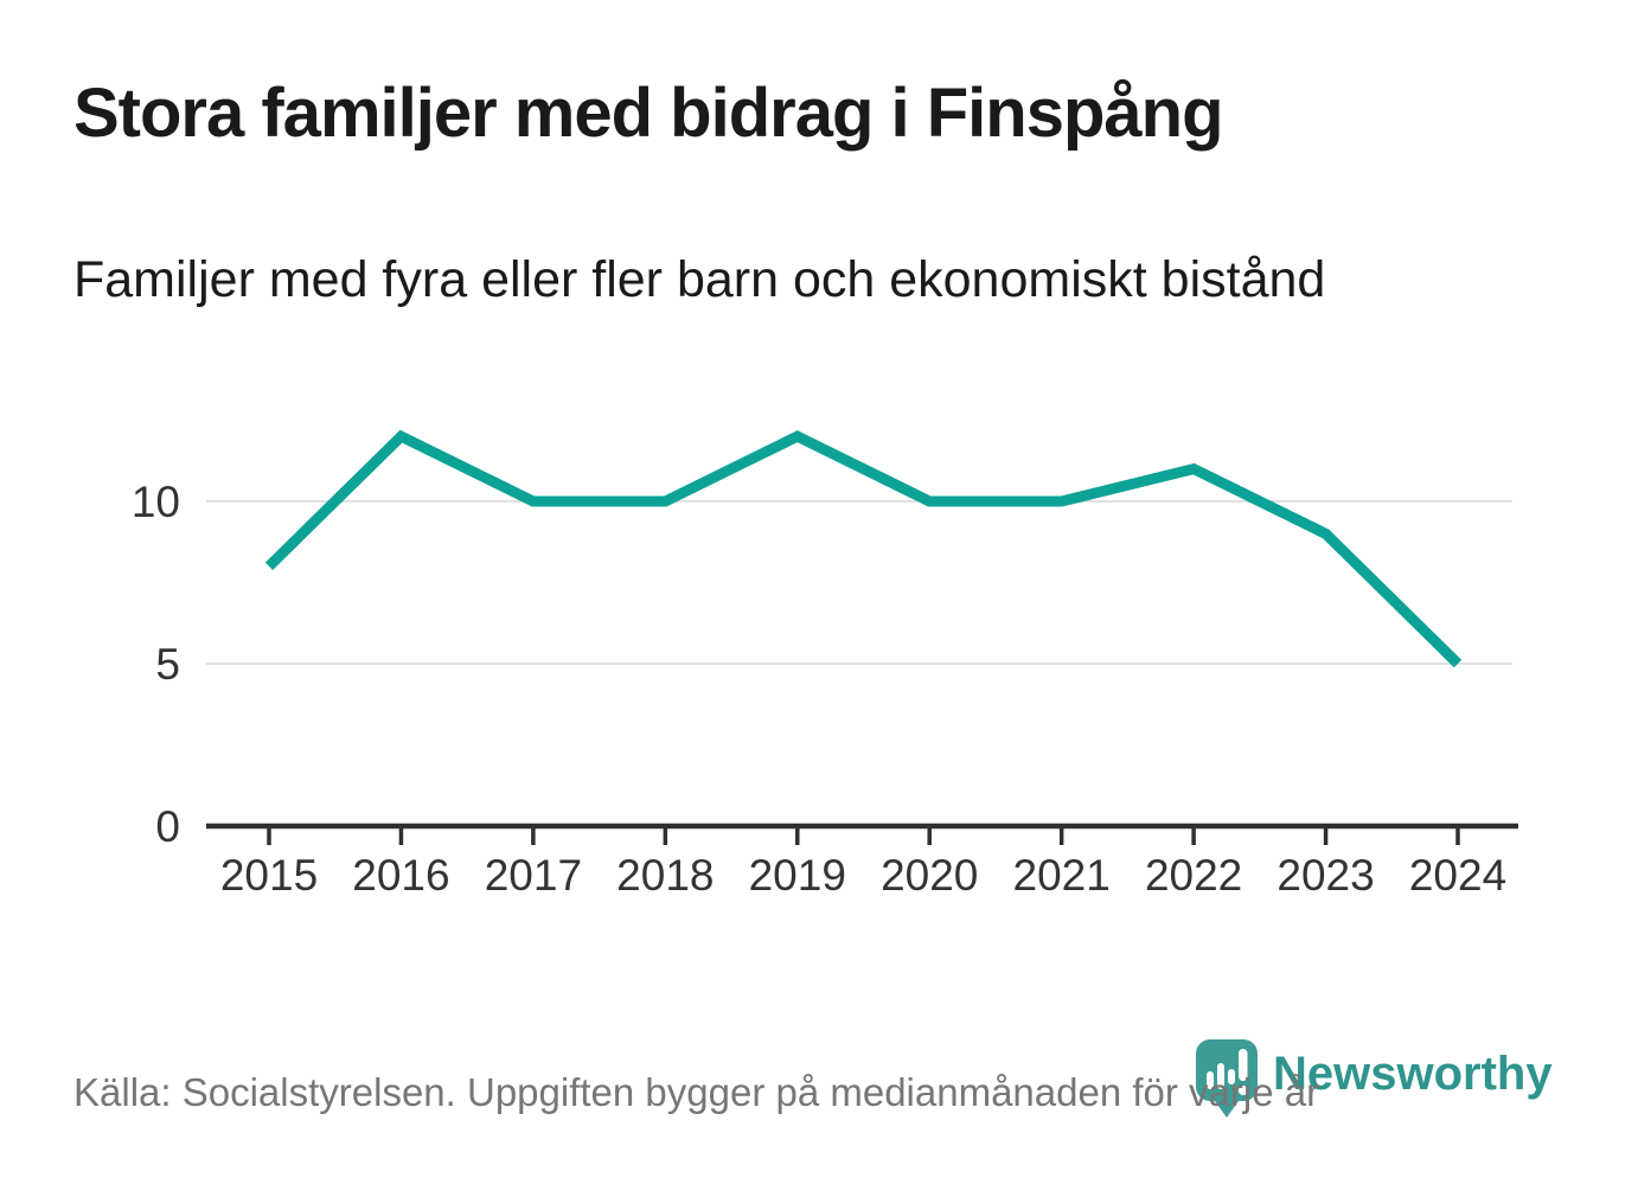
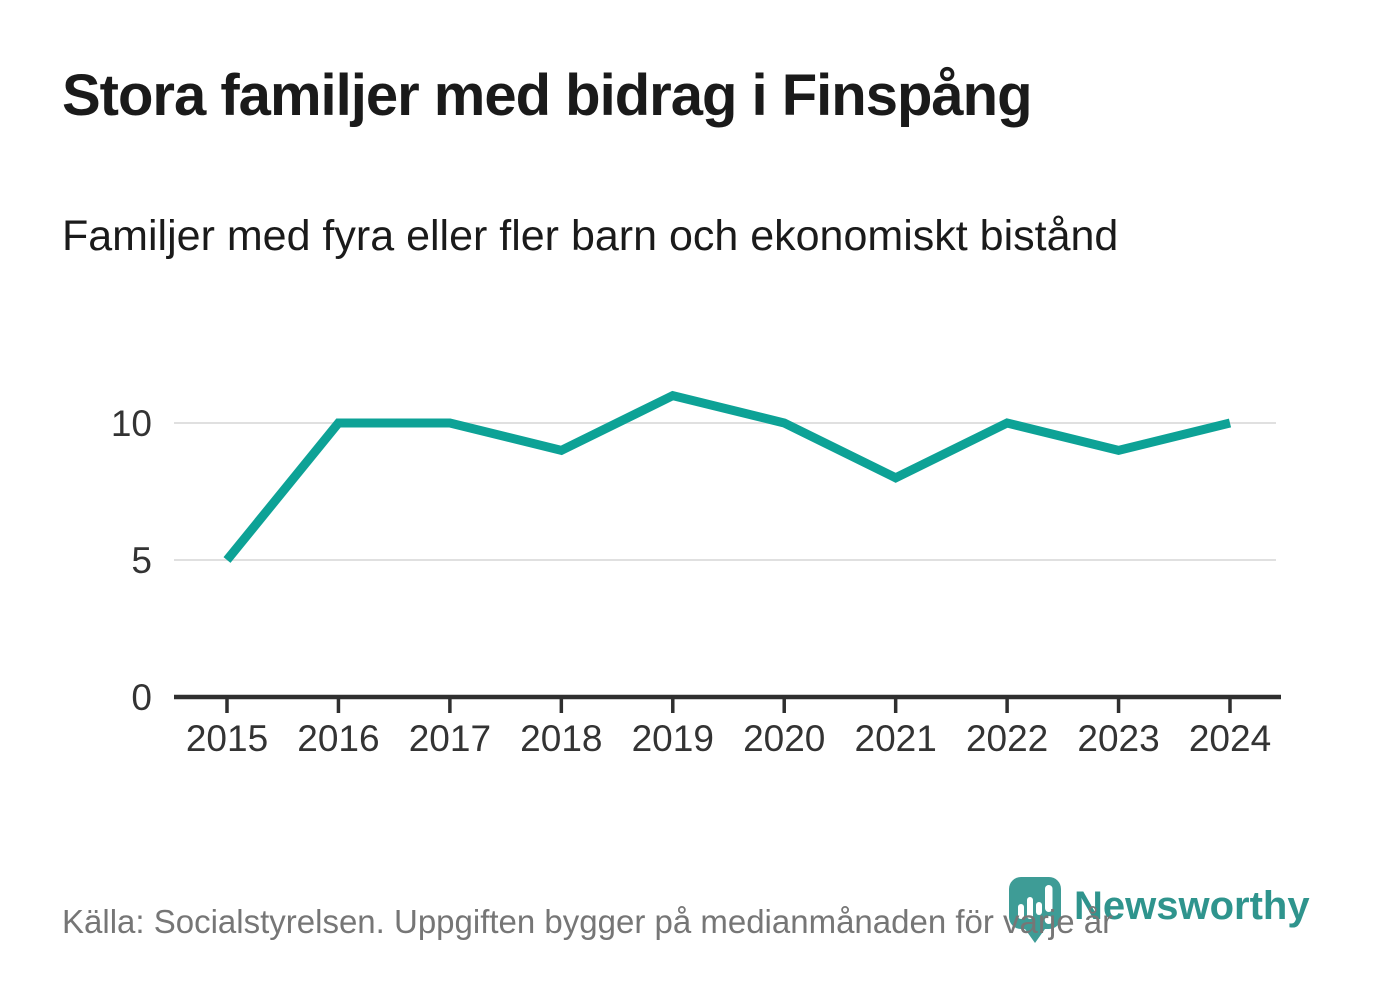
2015: 8 -> 5
2016: 12 -> 10
2018: 10 -> 9
2019: 12 -> 11
2021: 10 -> 8
2022: 11 -> 10
2024: 5 -> 10
